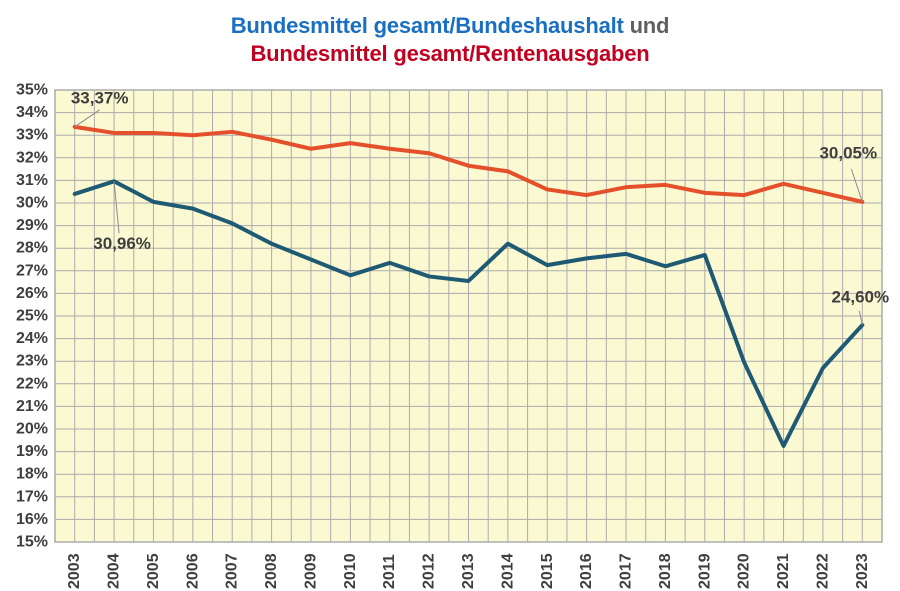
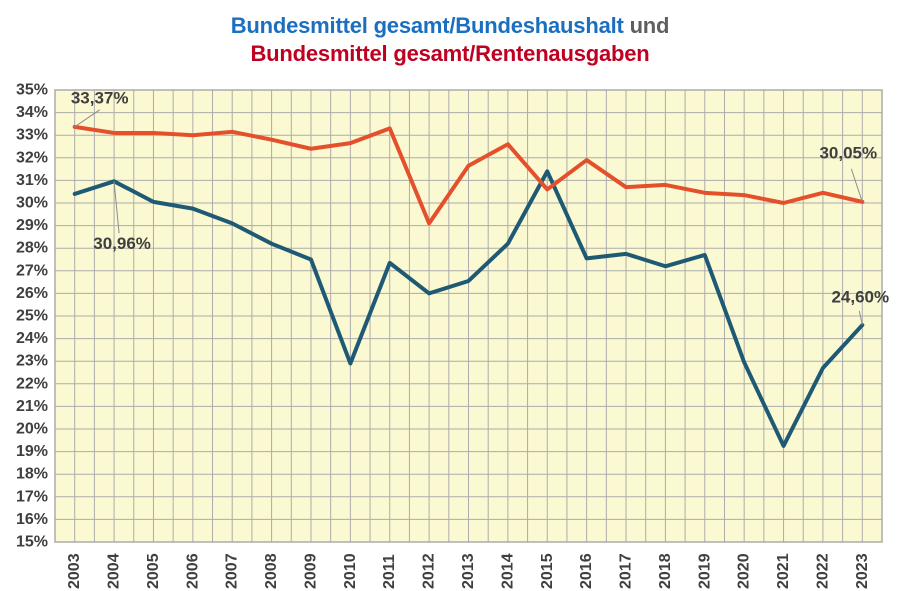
Bundesmittel gesamt/Bundeshaushalt/2010: 26.8% -> 22.9%
Bundesmittel gesamt/Rentenausgaben/2011: 32.4% -> 33.3%
Bundesmittel gesamt/Bundeshaushalt/2012: 26.8% -> 26.0%
Bundesmittel gesamt/Rentenausgaben/2012: 32.2% -> 29.1%
Bundesmittel gesamt/Rentenausgaben/2014: 31.4% -> 32.6%
Bundesmittel gesamt/Bundeshaushalt/2015: 27.2% -> 31.4%
Bundesmittel gesamt/Rentenausgaben/2016: 30.4% -> 31.9%
Bundesmittel gesamt/Rentenausgaben/2021: 30.9% -> 30.0%
